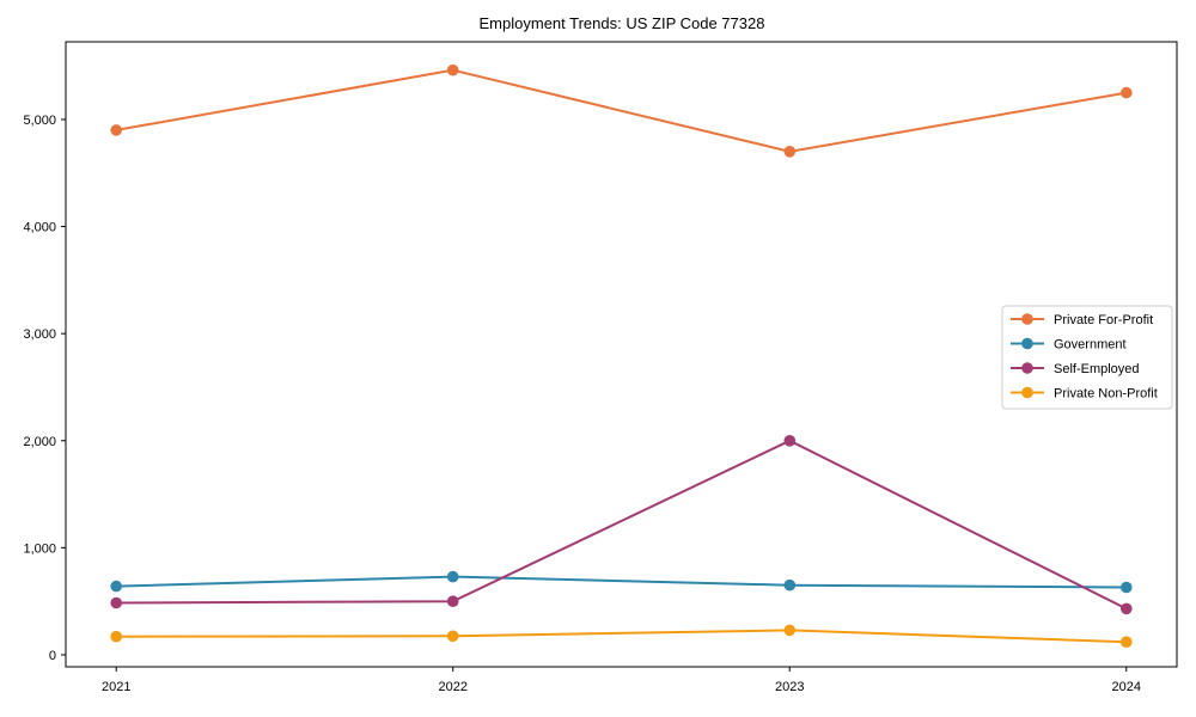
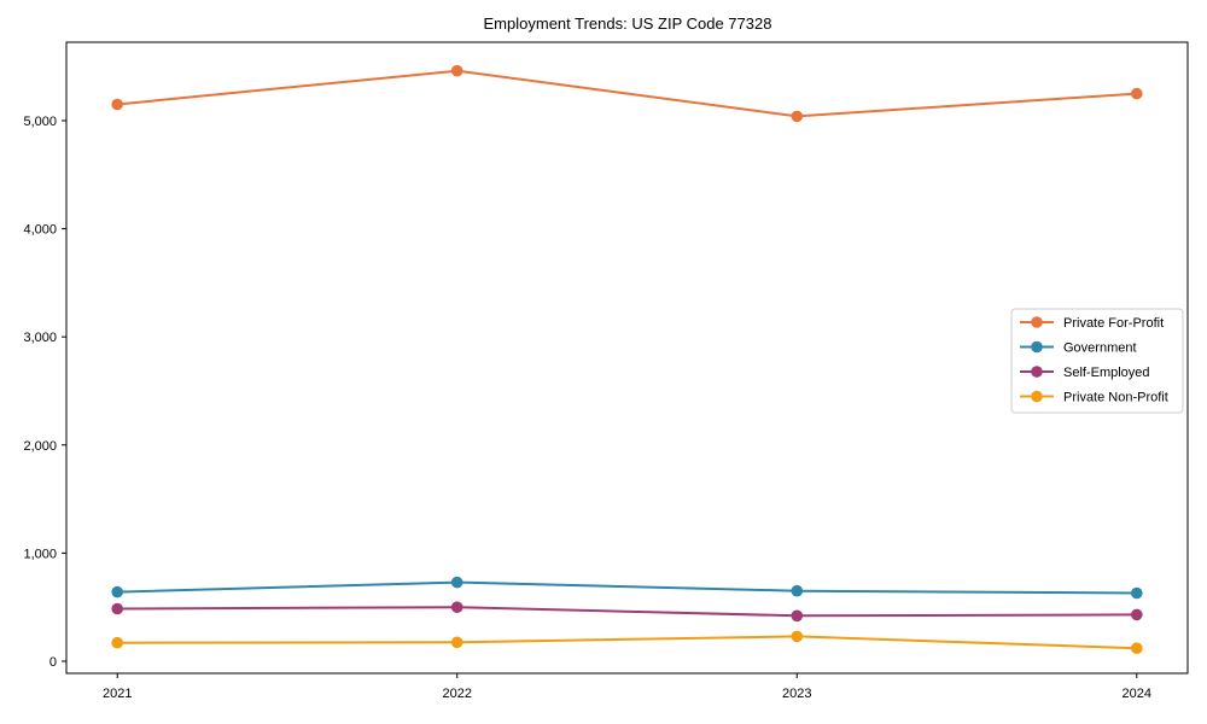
Private For-Profit/2021: 4900 -> 5200
Private For-Profit/2023: 4700 -> 5000
Self-Employed/2023: 2000 -> 400
